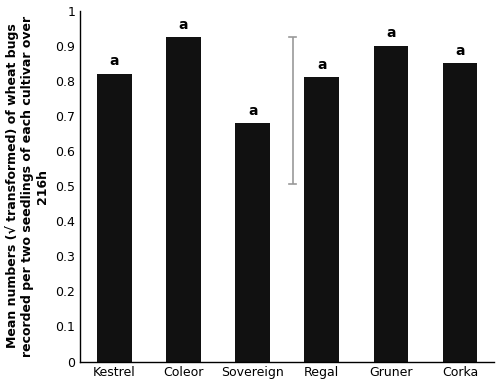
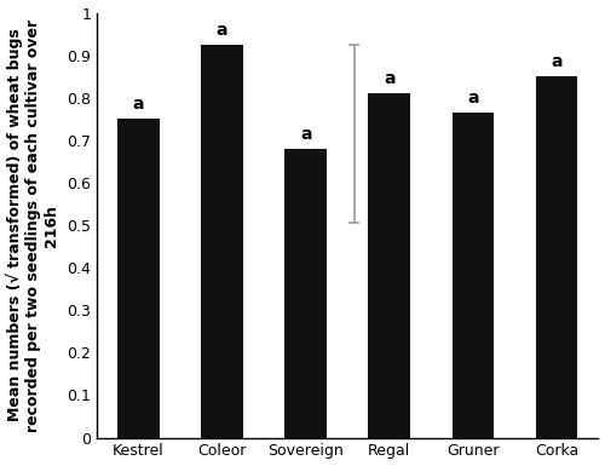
Kestrel: 0.820 -> 0.750
Gruner: 0.900 -> 0.765
